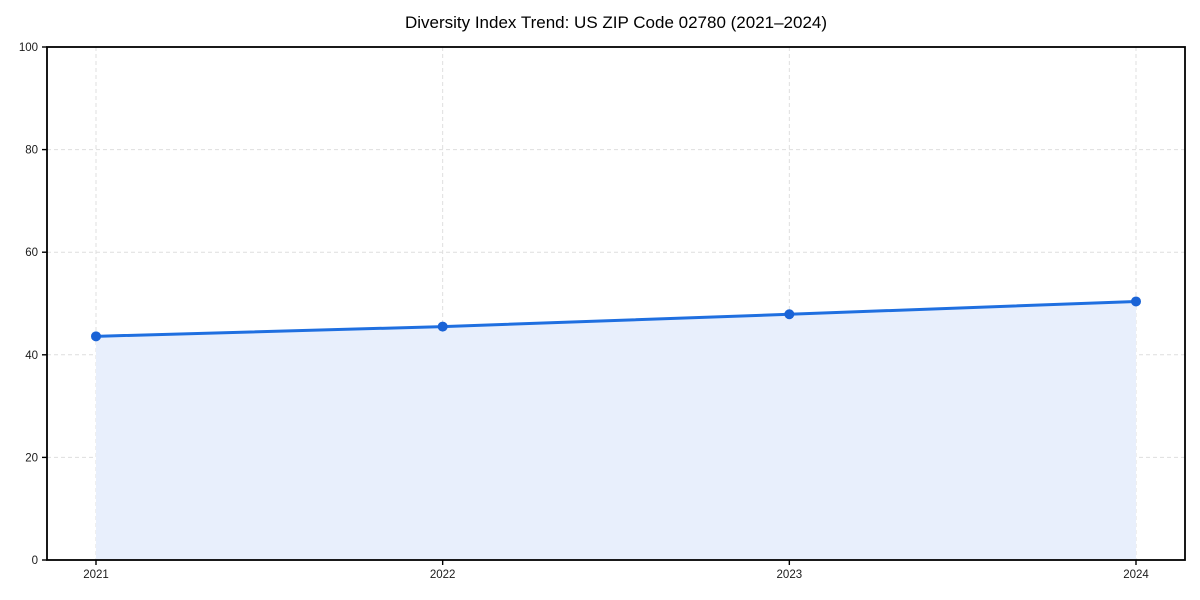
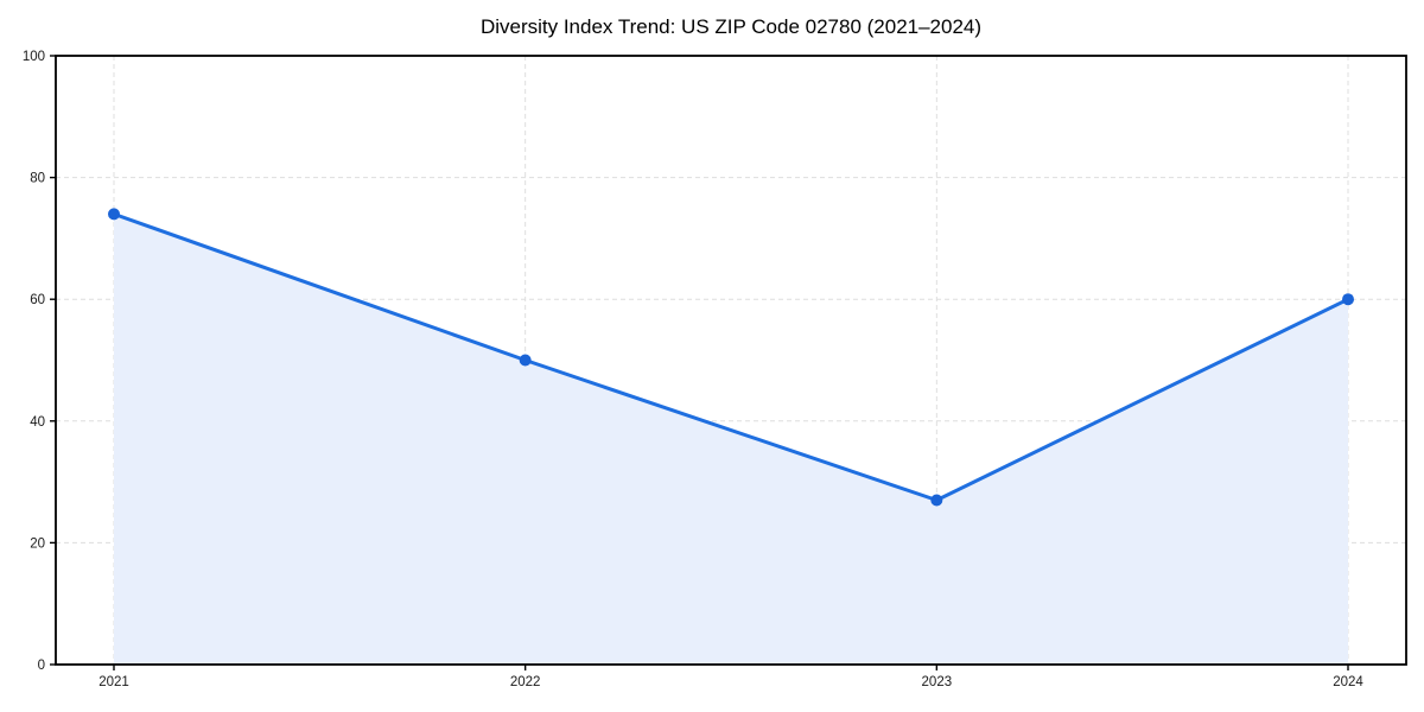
2021: 44 -> 74
2022: 46 -> 50
2023: 48 -> 27
2024: 50 -> 60
